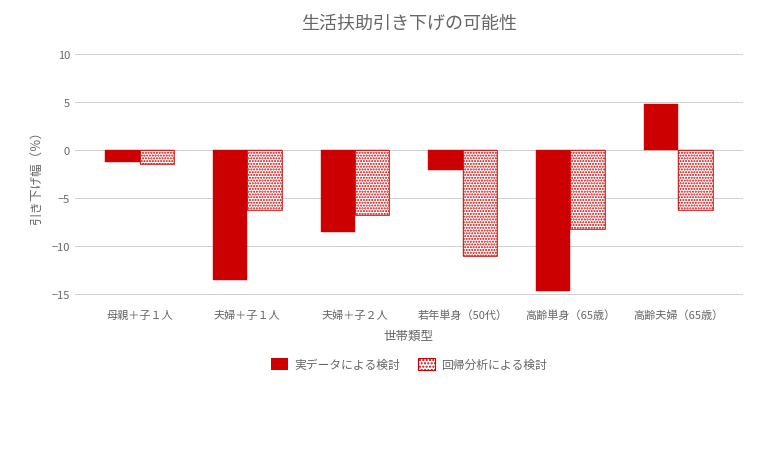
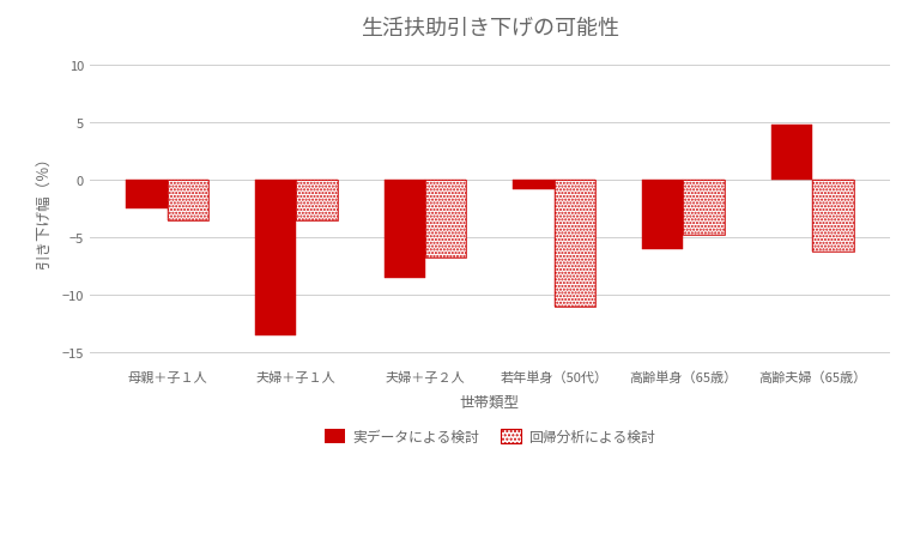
実データによる検討/母親＋子１人: -1.2 -> -2.5
回帰分析による検討/母親＋子１人: -1.4 -> -3.5
回帰分析による検討/夫婦＋子１人: -6.2 -> -3.5
実データによる検討/若年単身（50代）: -2.0 -> -0.8
実データによる検討/高齢単身（65歳）: -14.6 -> -6.0
回帰分析による検討/高齢単身（65歳）: -8.2 -> -4.7
